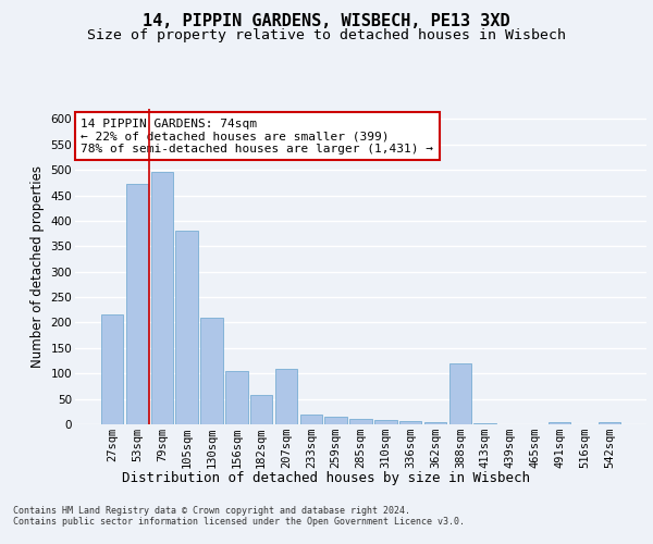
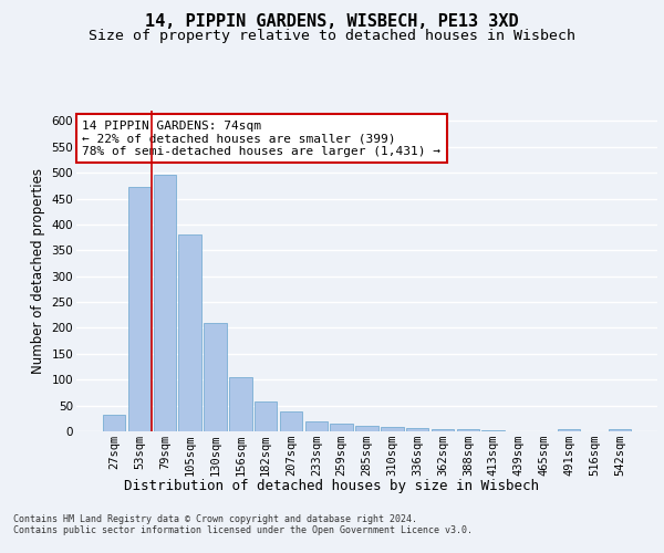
27sqm: 215 -> 32
207sqm: 110 -> 38
388sqm: 120 -> 4
